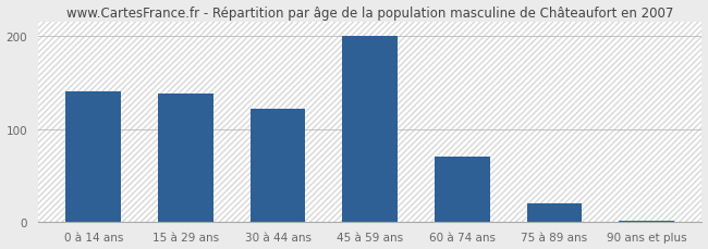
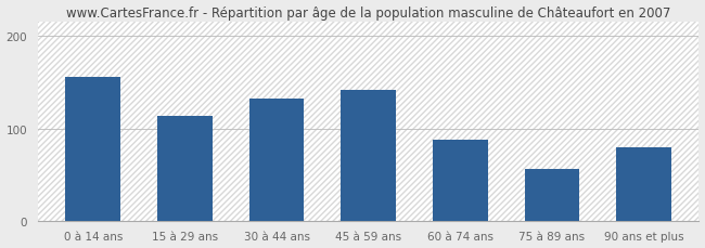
0 à 14 ans: 140 -> 156
15 à 29 ans: 138 -> 114
30 à 44 ans: 122 -> 132
45 à 59 ans: 200 -> 142
60 à 74 ans: 70 -> 88
75 à 89 ans: 20 -> 56
90 ans et plus: 2 -> 80
